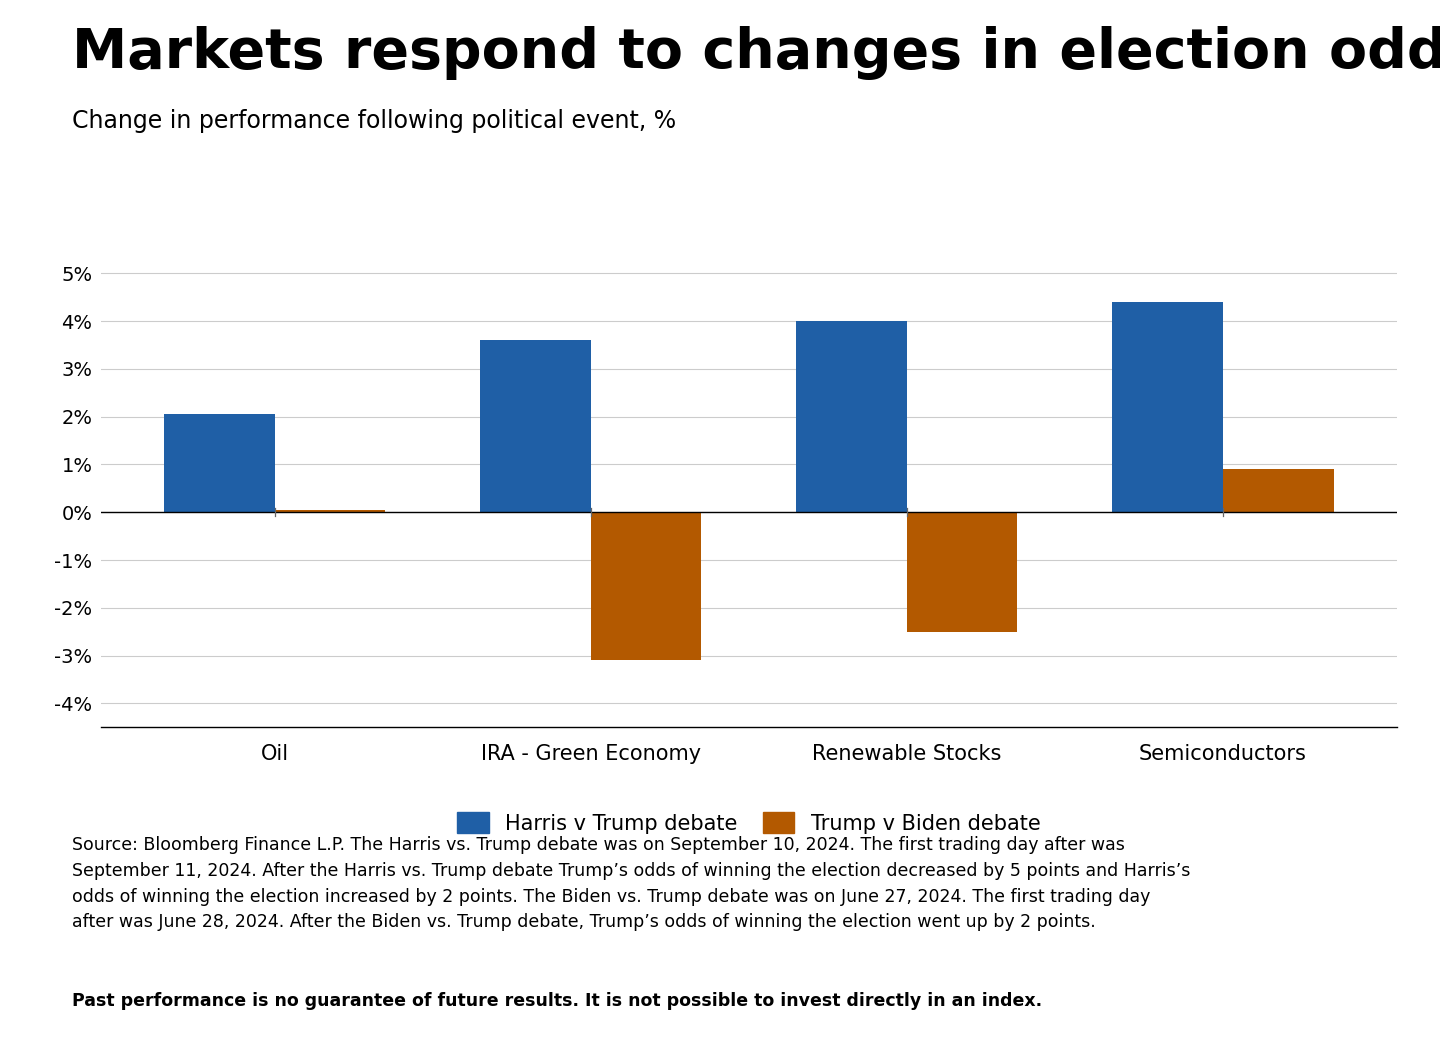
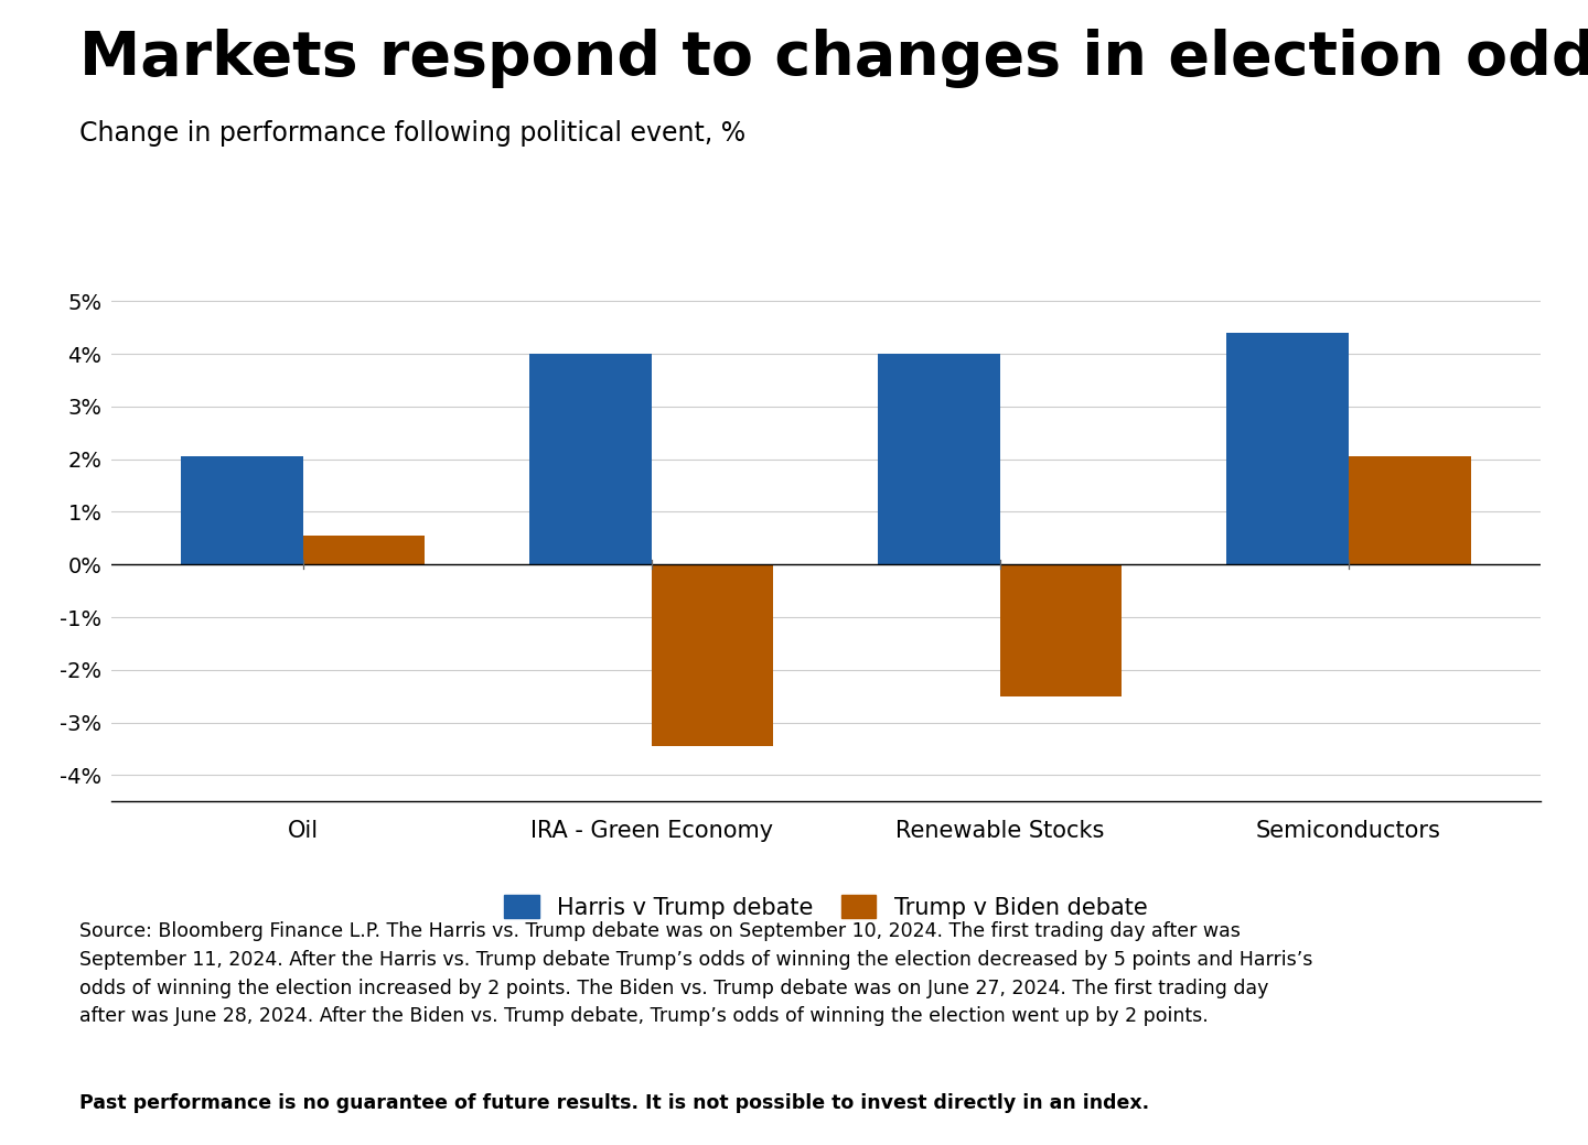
Trump v Biden debate/Oil: 0.05% -> 0.55%
Harris v Trump debate/IRA - Green Economy: 3.60% -> 4.00%
Trump v Biden debate/IRA - Green Economy: -3.10% -> -3.45%
Trump v Biden debate/Semiconductors: 0.90% -> 2.05%
